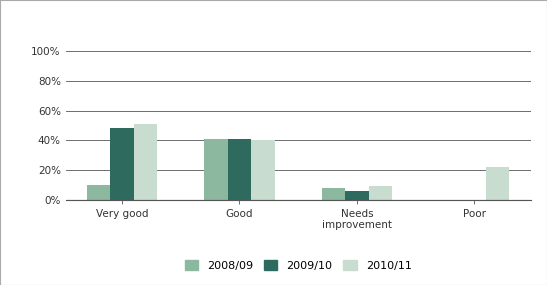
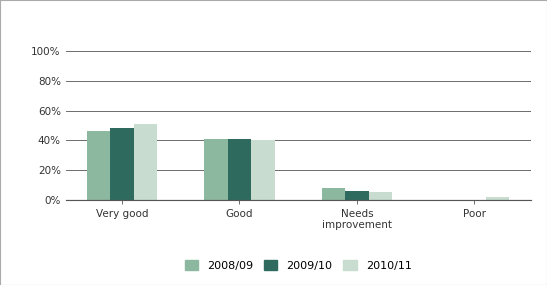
2008/09/Very good: 10% -> 46%
2010/11/Needs improvement: 9% -> 5%
2010/11/Poor: 22% -> 2%
